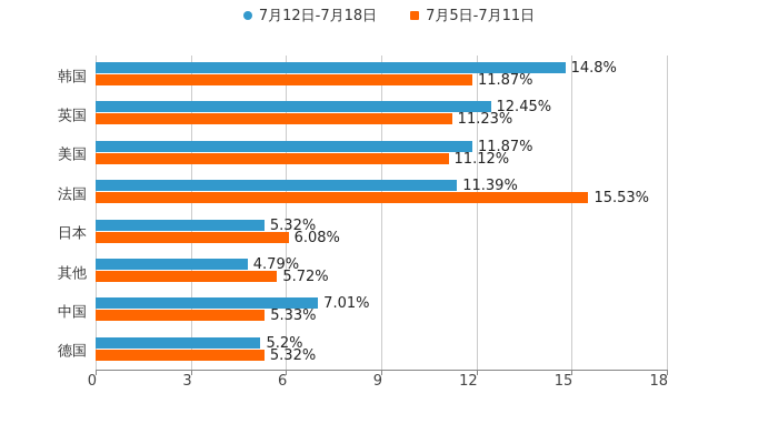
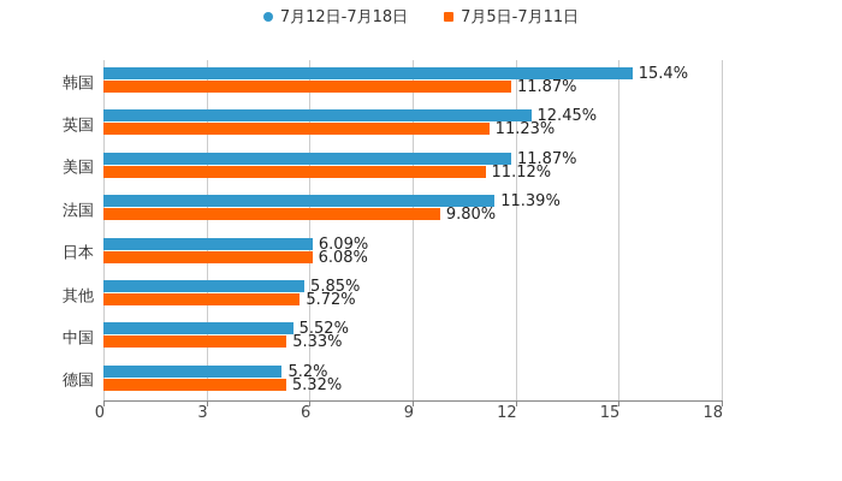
7月12日-7月18日/韩国: 14.8% -> 15.4%
7月5日-7月11日/法国: 15.53% -> 9.80%
7月12日-7月18日/日本: 5.32% -> 6.09%
7月12日-7月18日/其他: 4.79% -> 5.85%
7月12日-7月18日/中国: 7.01% -> 5.52%
